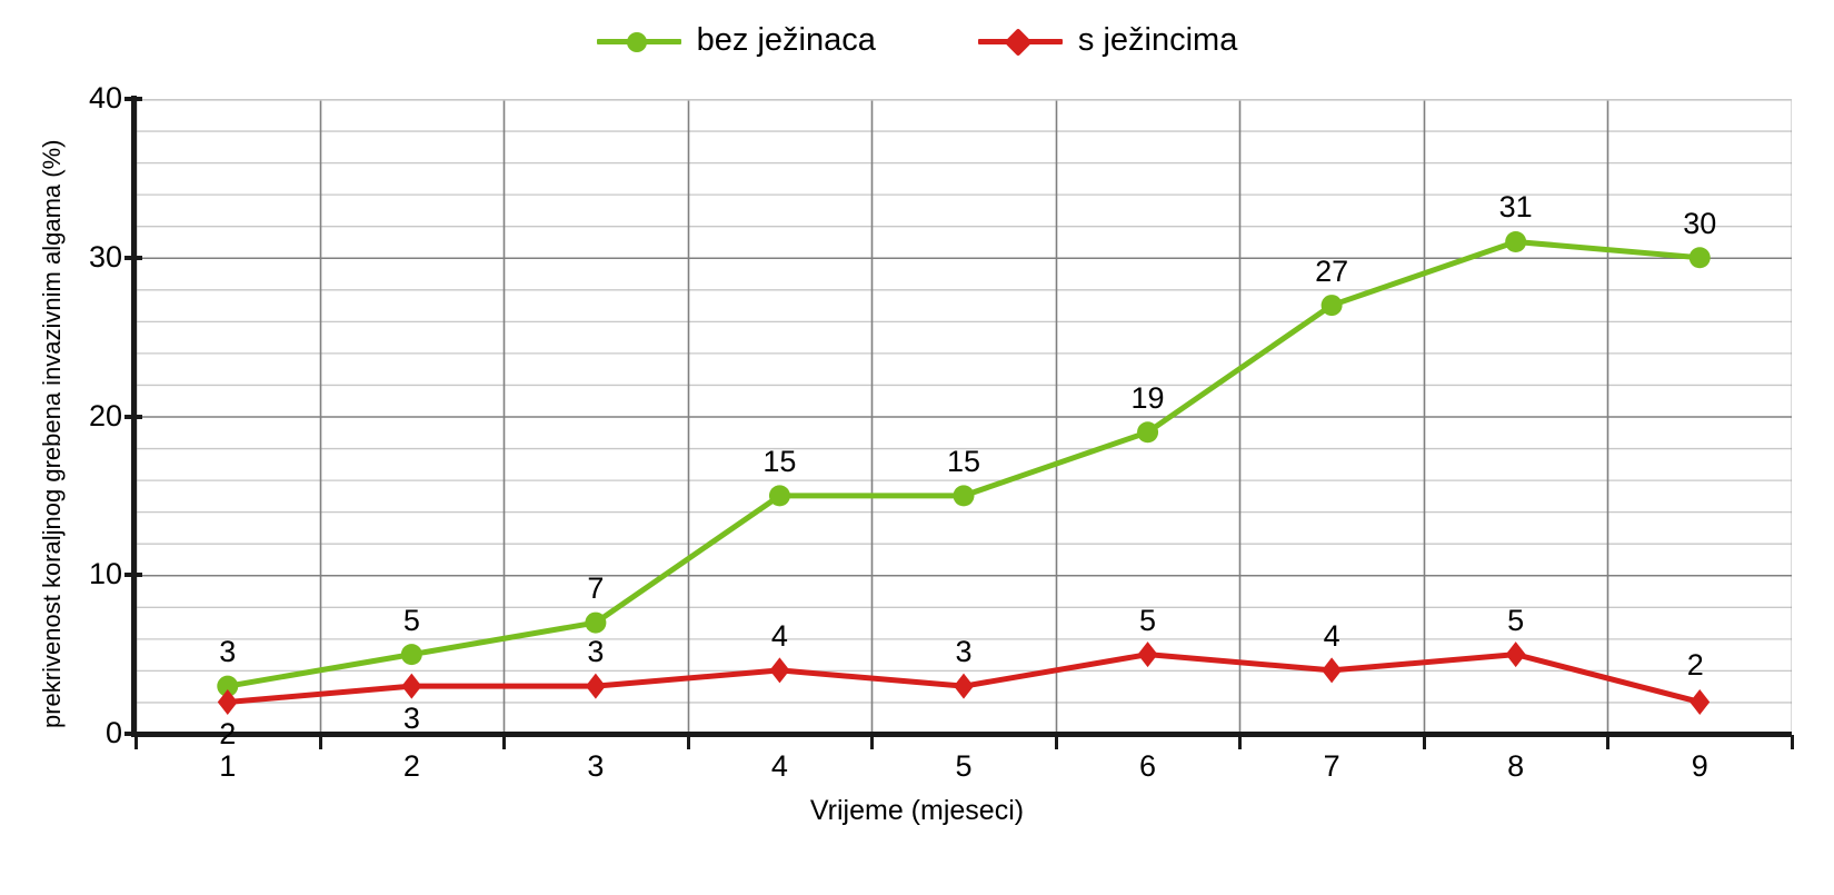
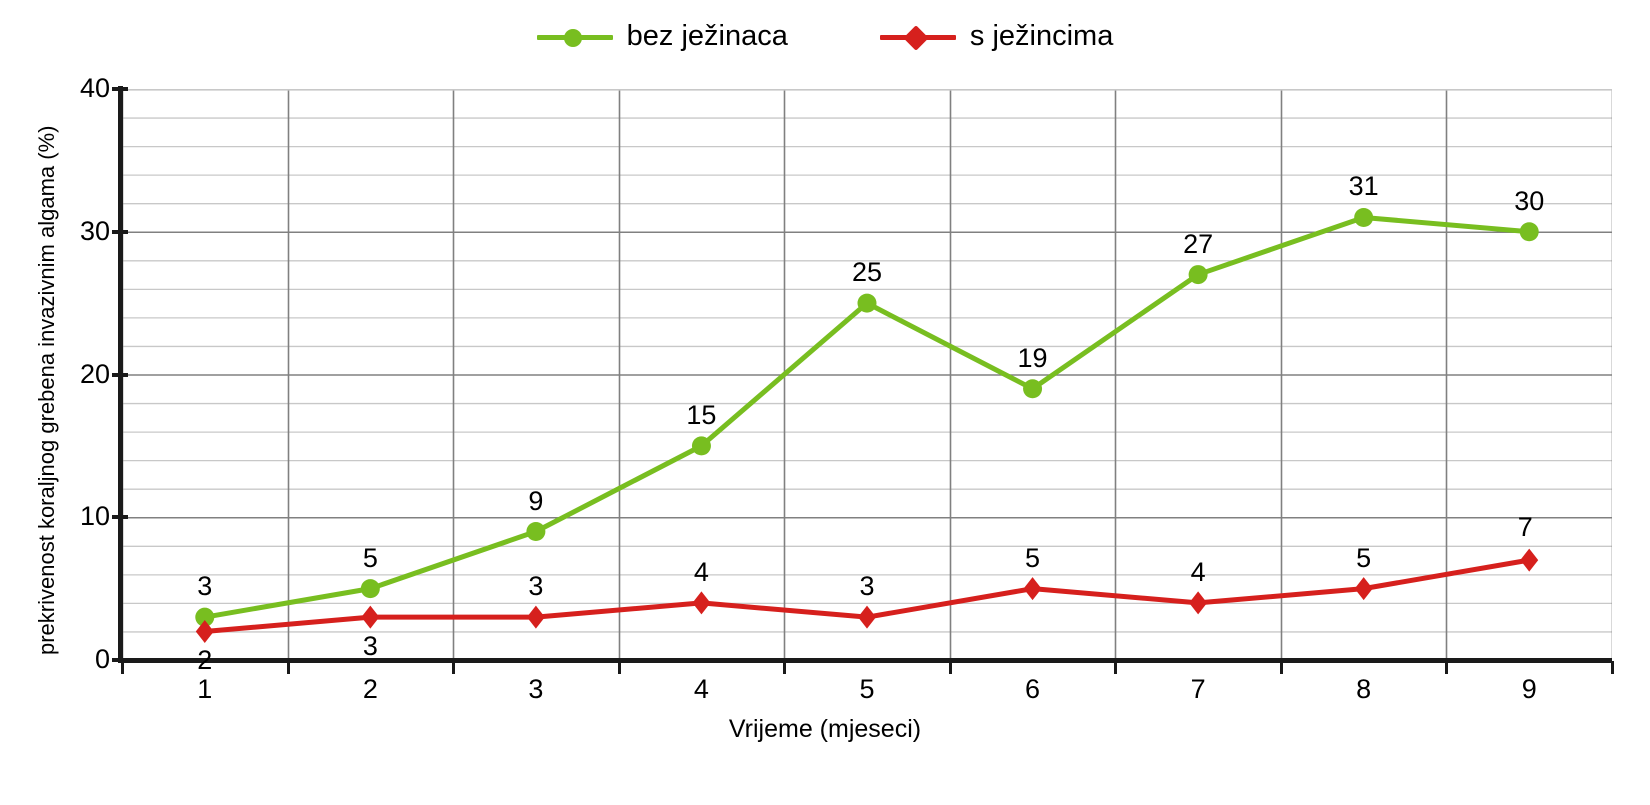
bez ježinaca/3: 7 -> 9
bez ježinaca/5: 15 -> 25
s ježincima/9: 2 -> 7
